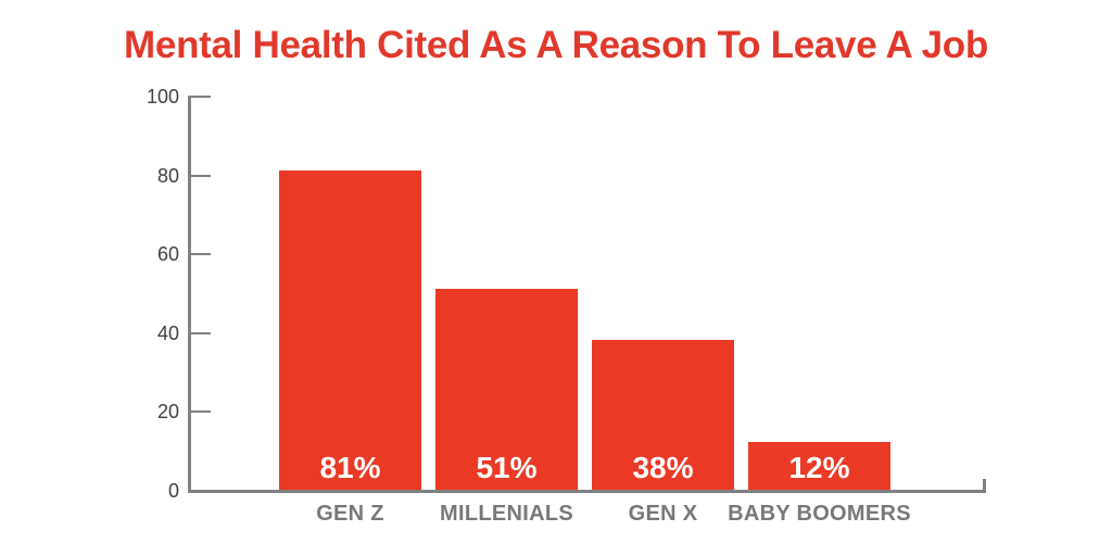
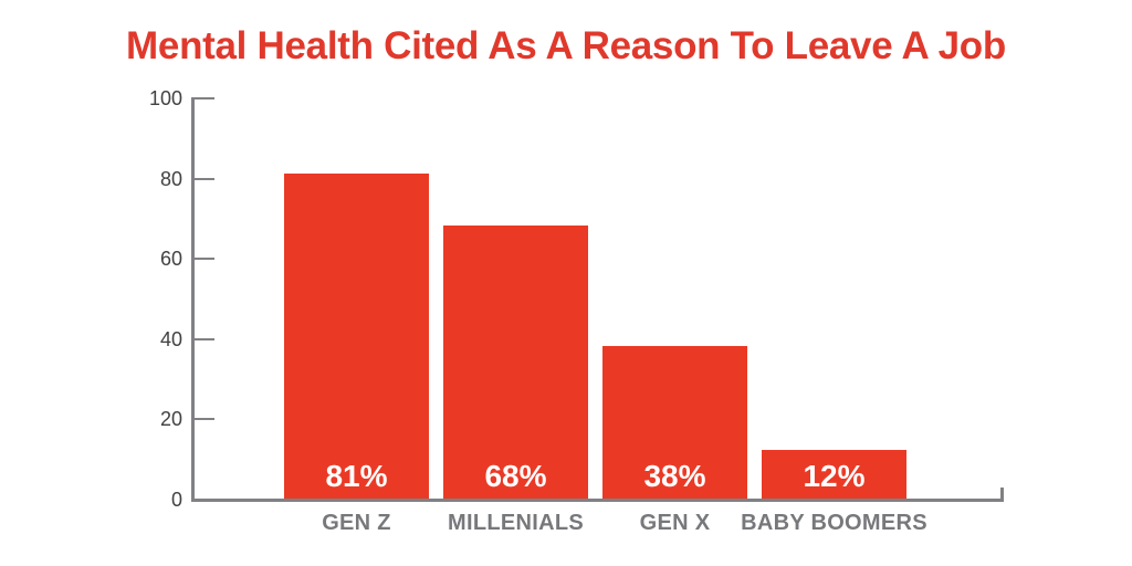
MILLENIALS: 51% -> 68%
